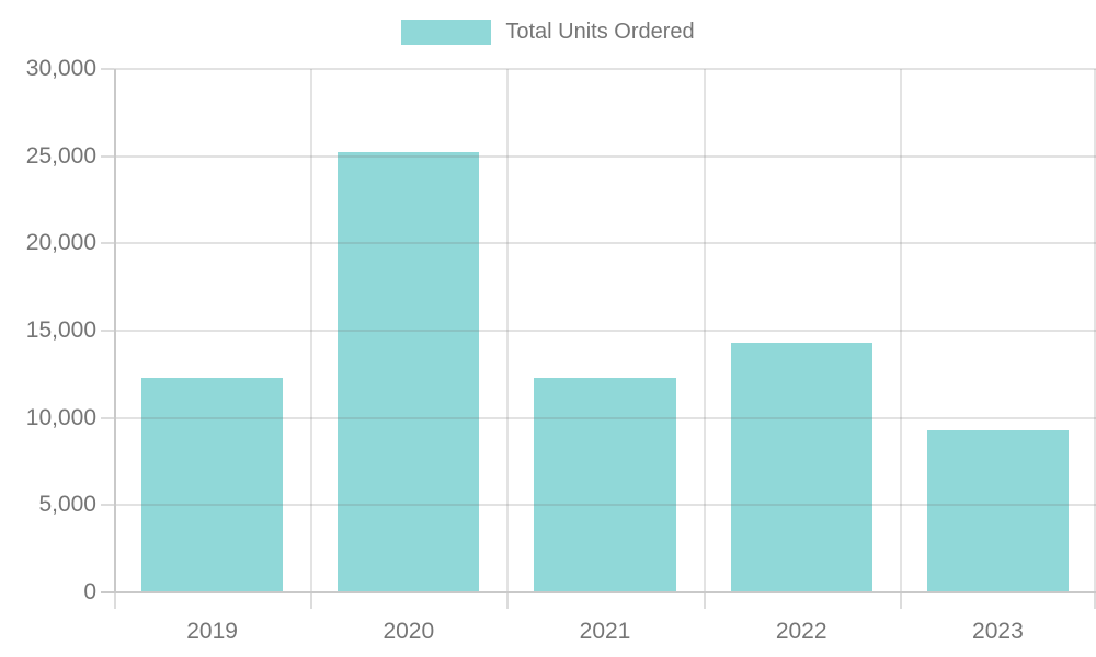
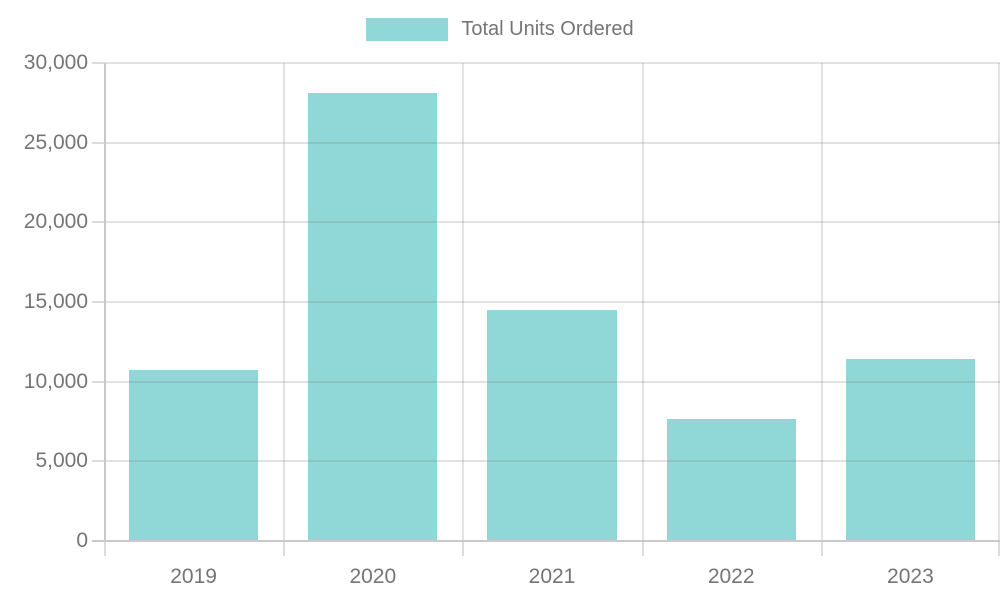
2019: 12300 -> 10800
2020: 25200 -> 28100
2021: 12300 -> 14500
2022: 14300 -> 7600
2023: 9300 -> 11400
